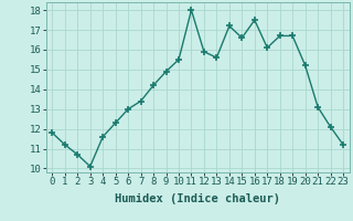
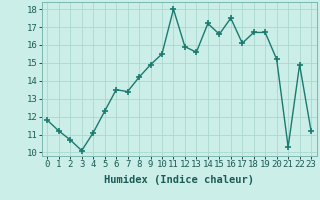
4: 11.6 -> 11.1
6: 13.0 -> 13.5
21: 13.1 -> 10.3
22: 12.1 -> 14.9
